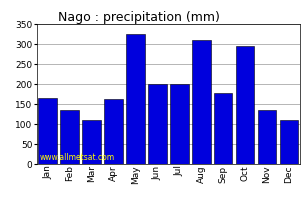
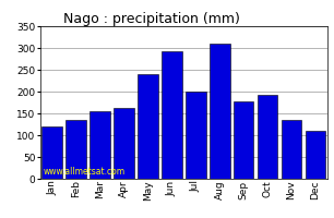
Jan: 165 -> 120
Mar: 110 -> 155
May: 325 -> 240
Jun: 200 -> 293
Oct: 295 -> 193
